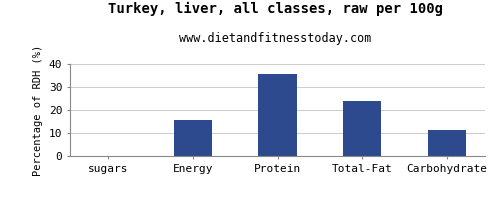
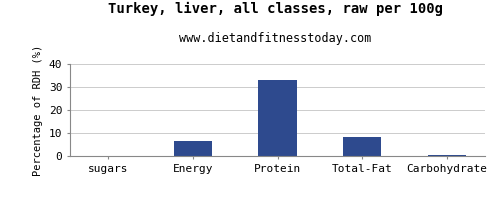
Energy: 15.5 -> 6.5
Protein: 35.5 -> 33.0
Total-Fat: 24.0 -> 8.2
Carbohydrate: 11.5 -> 0.5
